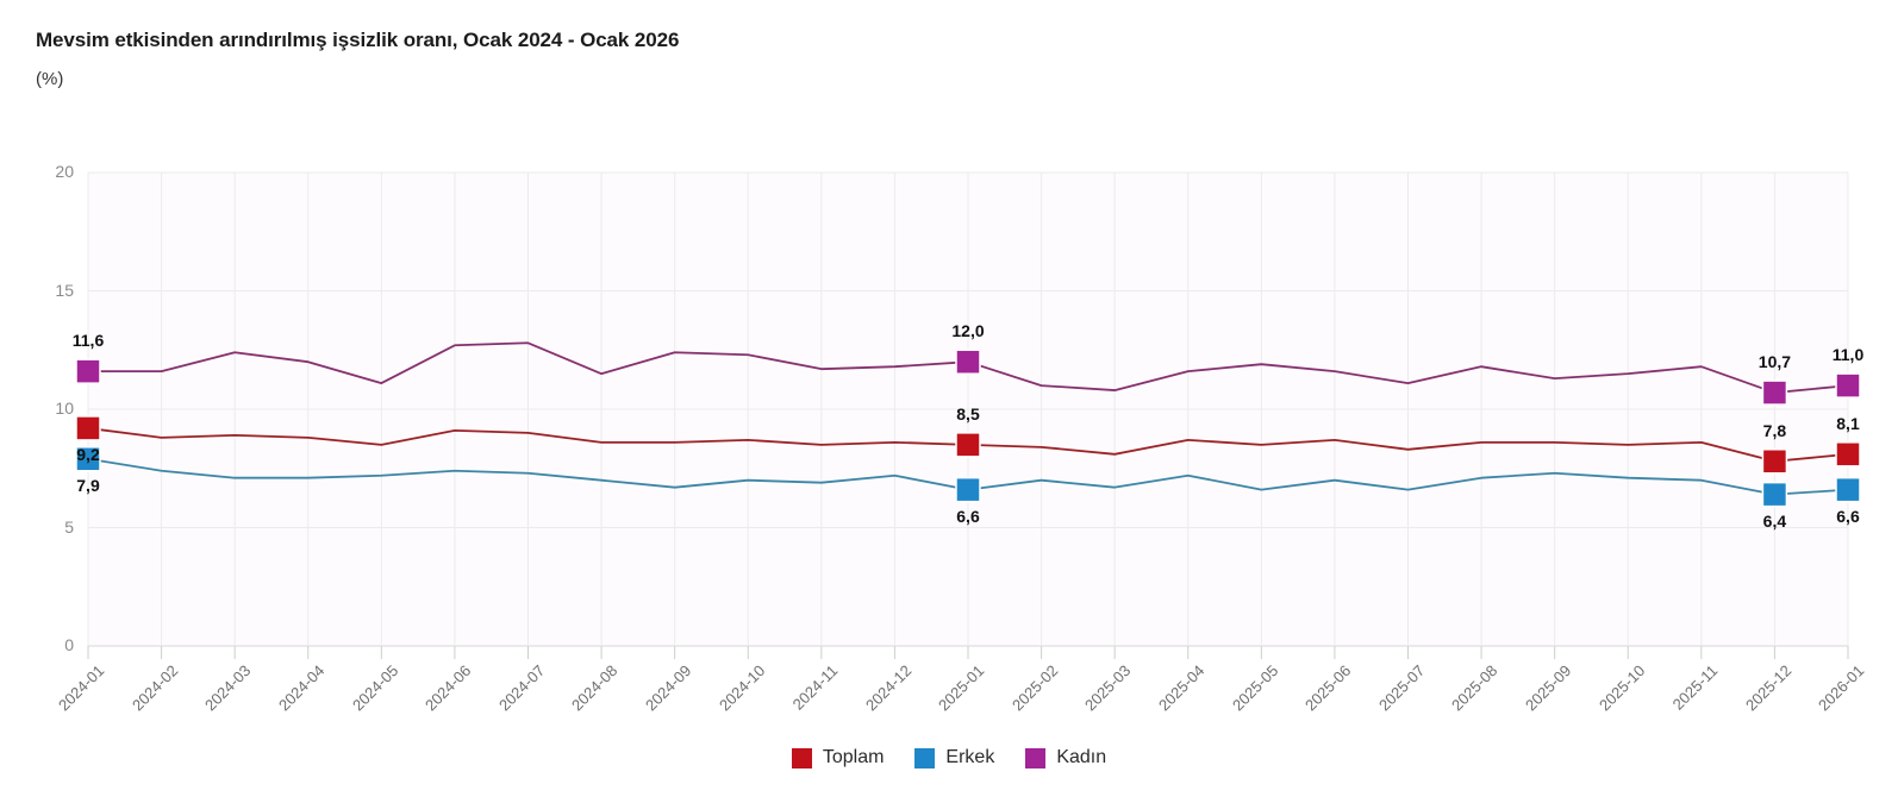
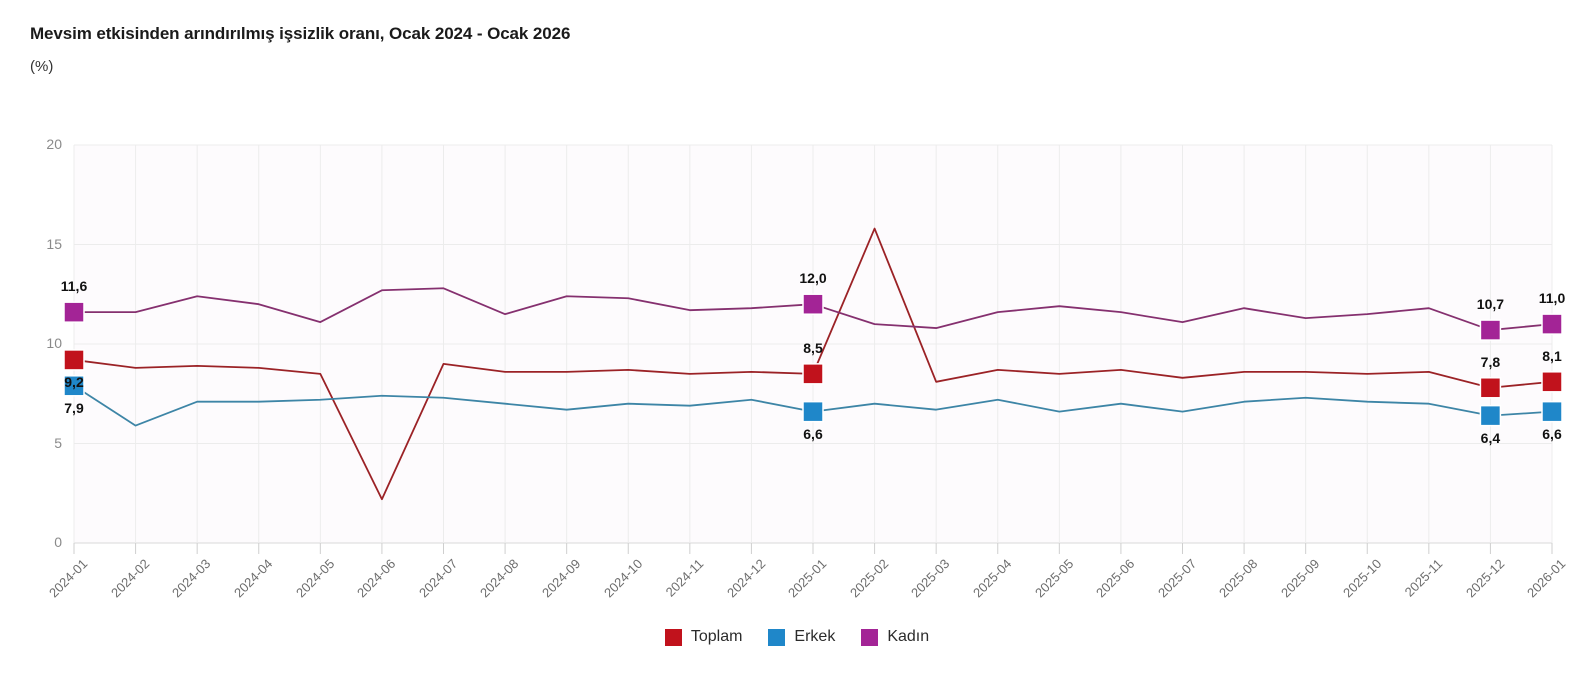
Erkek/2024-02: 7.4 -> 5.9
Toplam/2024-06: 9.1 -> 2.2
Toplam/2025-02: 8.4 -> 15.8
